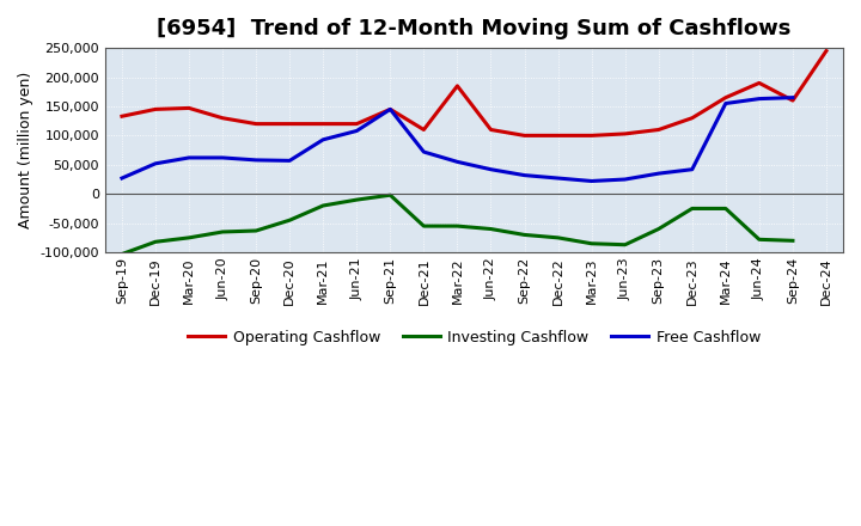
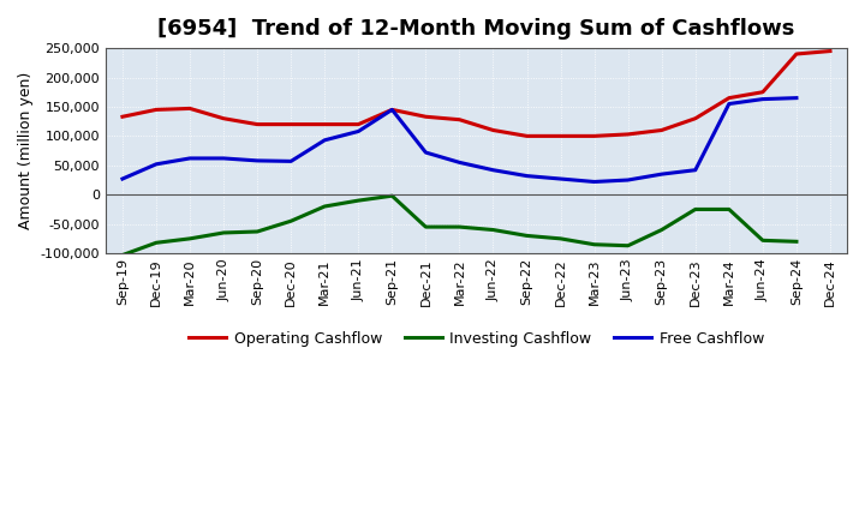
Operating Cashflow/Dec-21: 110,000 -> 133,000
Operating Cashflow/Mar-22: 185,000 -> 128,000
Operating Cashflow/Jun-24: 190,000 -> 175,000
Operating Cashflow/Sep-24: 160,000 -> 240,000
